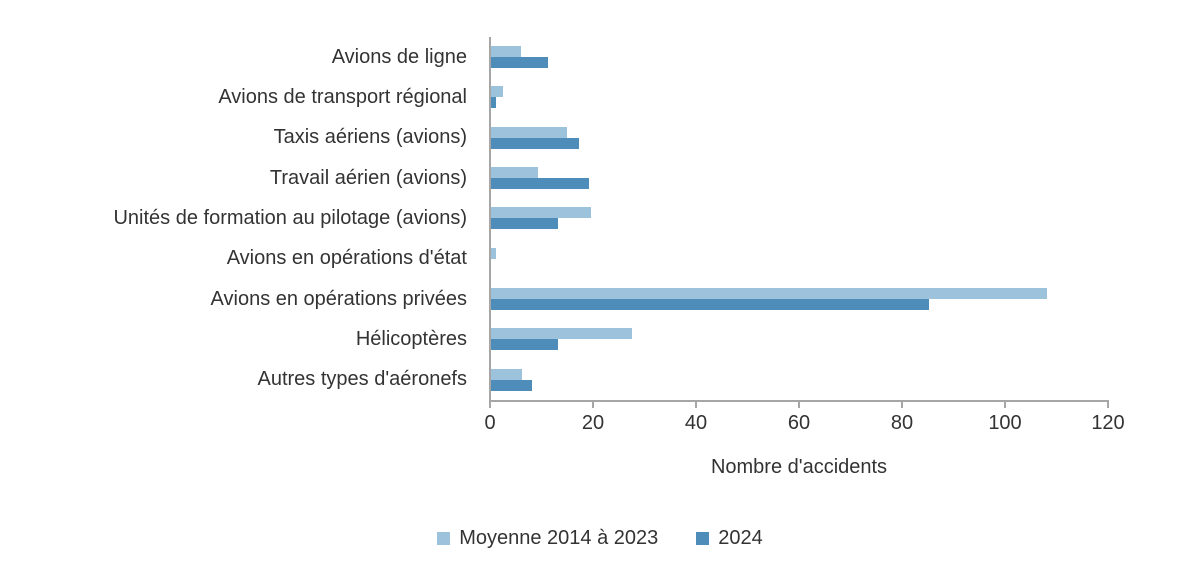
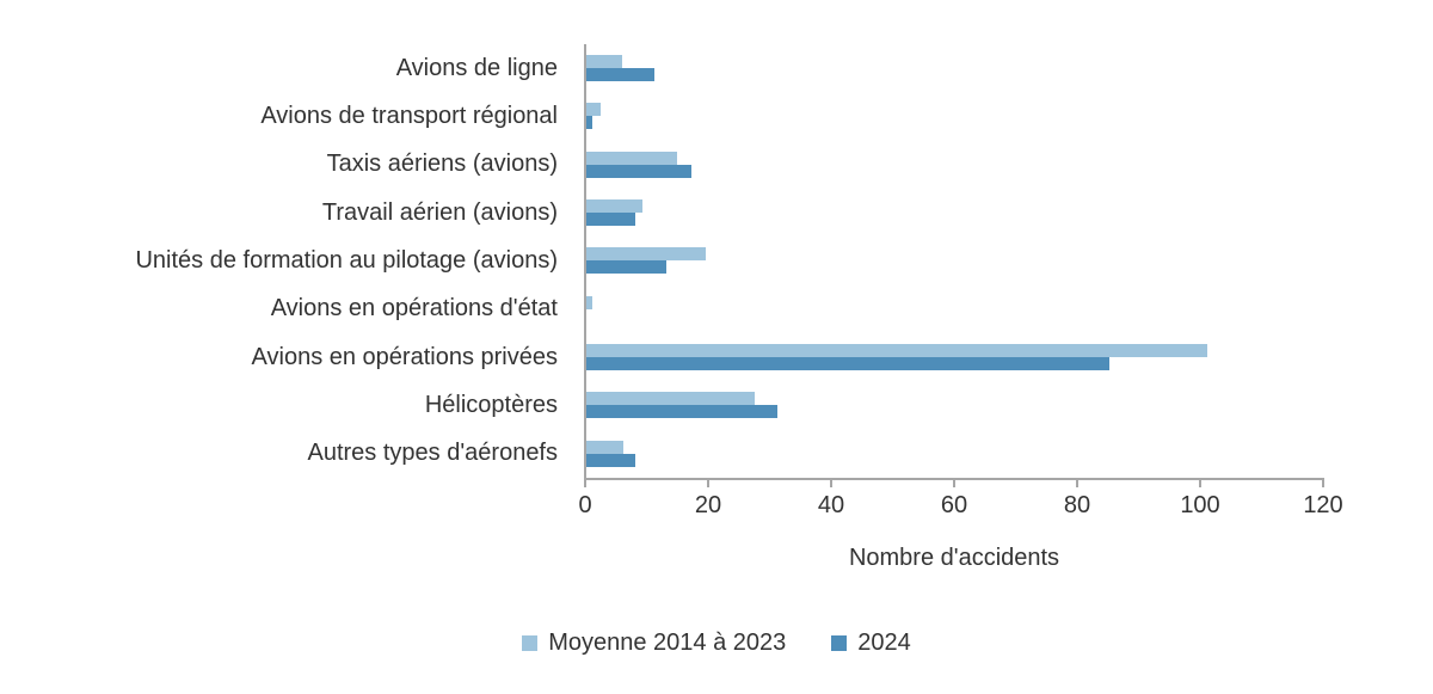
2024/Travail aérien (avions): 19 -> 8
Moyenne 2014 à 2023/Avions en opérations privées: 108 -> 101
2024/Hélicoptères: 13 -> 31
